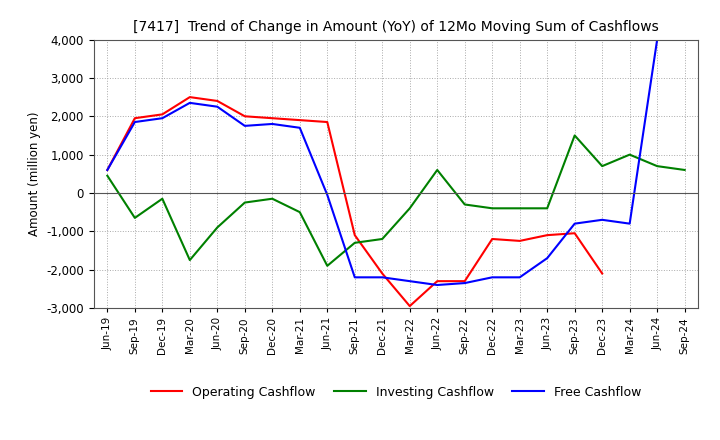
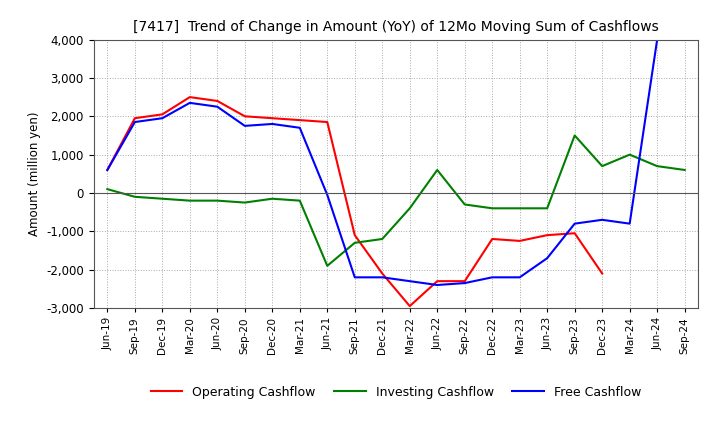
Investing Cashflow/Jun-19: 450 -> 100
Investing Cashflow/Sep-19: -650 -> -100
Investing Cashflow/Mar-20: -1,750 -> -200
Investing Cashflow/Jun-20: -900 -> -200
Investing Cashflow/Mar-21: -500 -> -200
